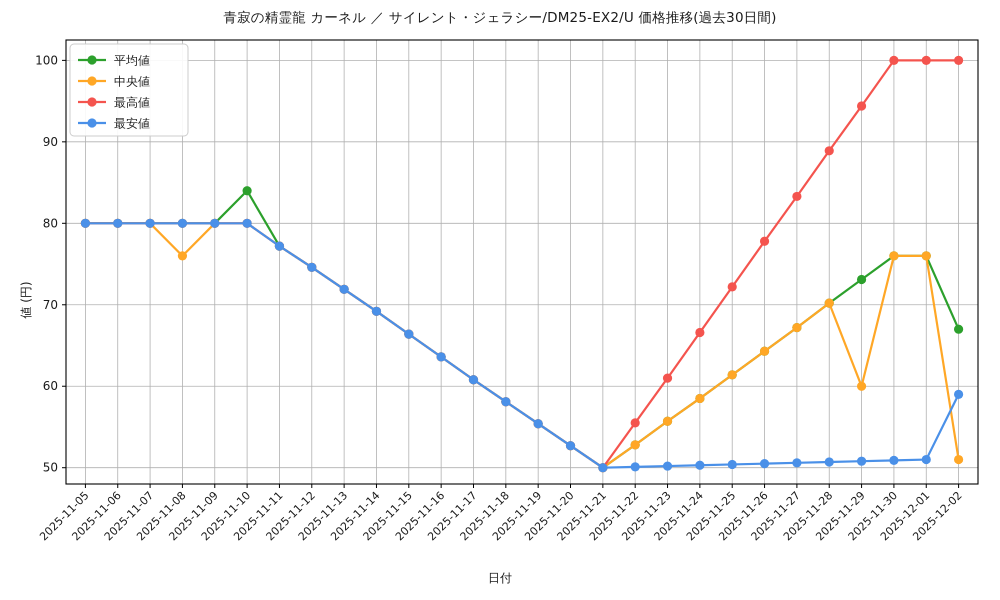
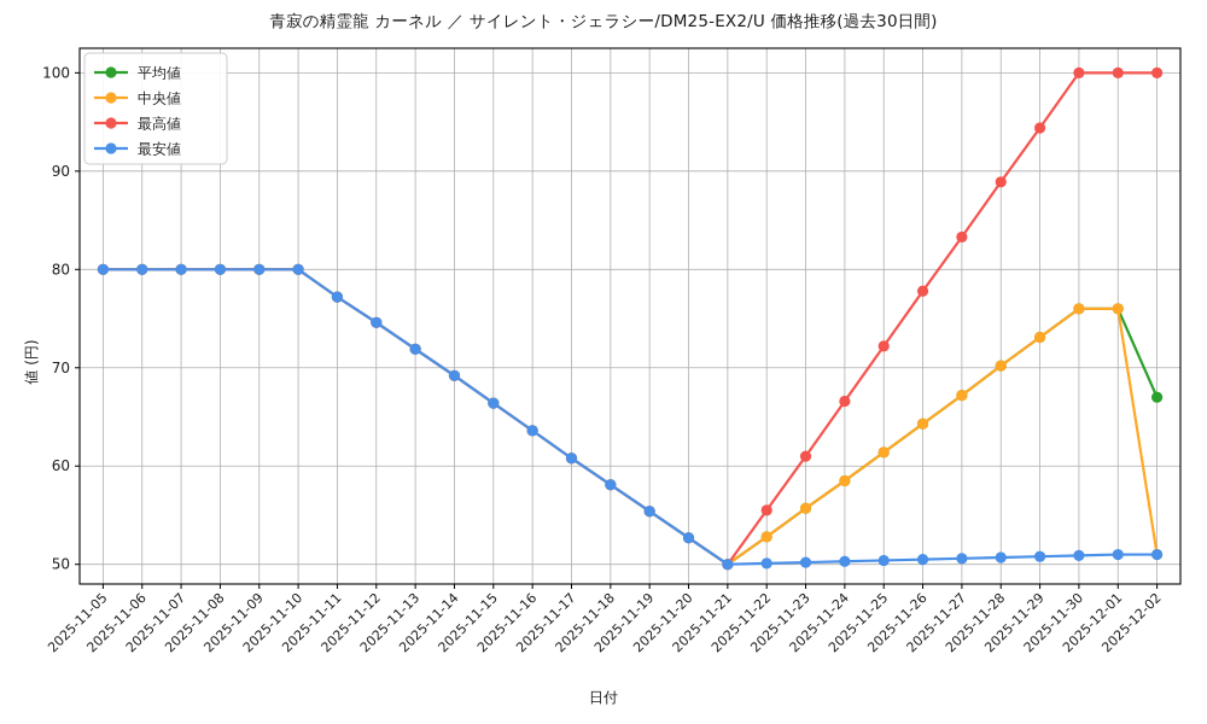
中央値/2025-11-08: 76 -> 80
平均値/2025-11-10: 84 -> 80
中央値/2025-11-29: 60 -> 73
最安値/2025-12-02: 59 -> 51
